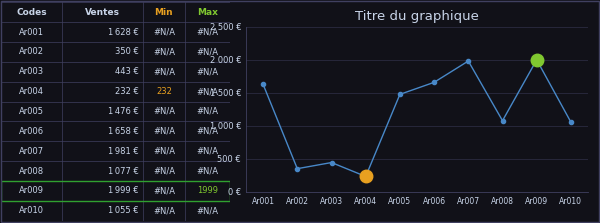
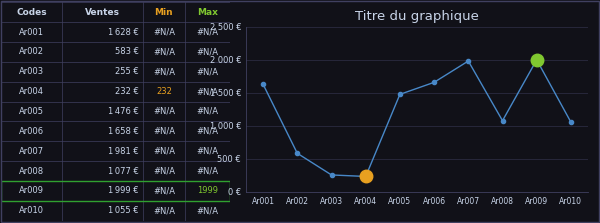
Ar002: 350 -> 583
Ar003: 443 -> 255
